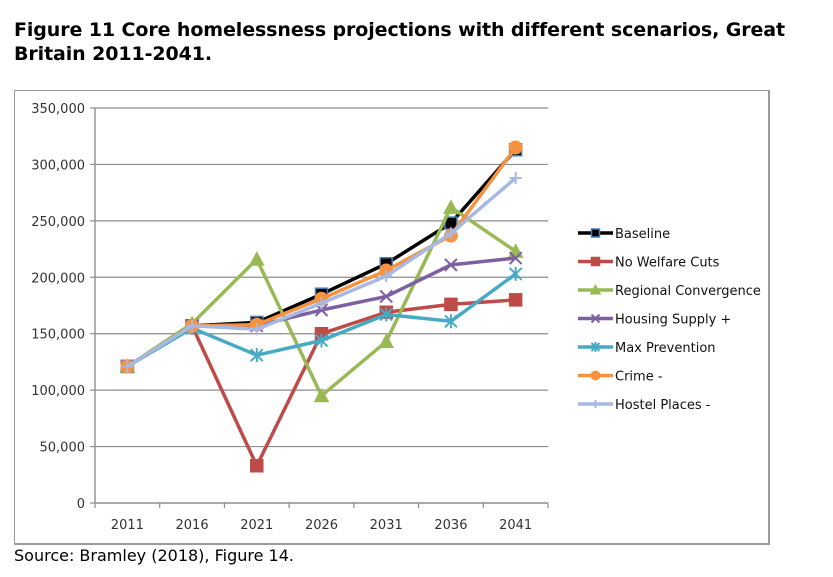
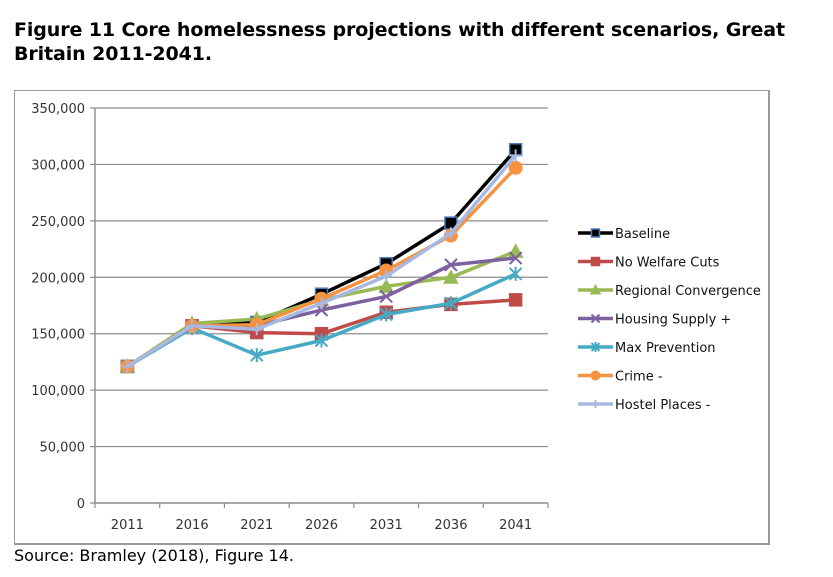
No Welfare Cuts/2021: 33000 -> 151000
Regional Convergence/2021: 216000 -> 163000
Regional Convergence/2026: 95000 -> 180000
Regional Convergence/2031: 143000 -> 192000
Regional Convergence/2036: 262000 -> 200000
Max Prevention/2036: 161000 -> 177000
Crime -/2041: 315000 -> 297000
Hostel Places -/2041: 288000 -> 308000
